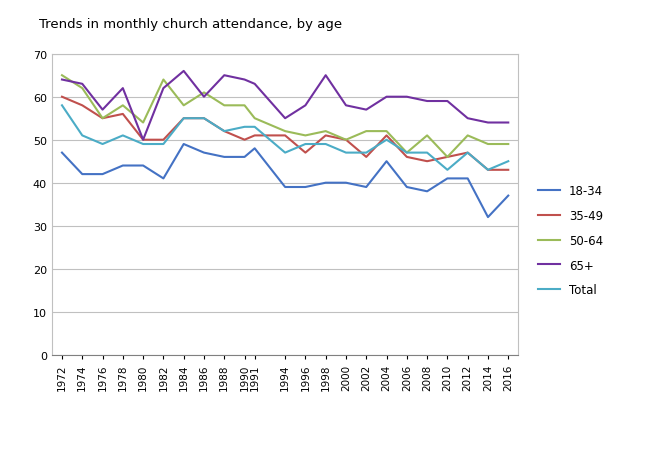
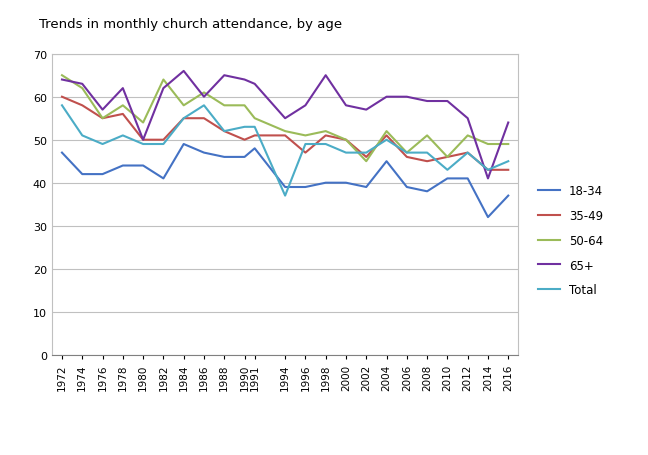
Total/1986: 55 -> 58
Total/1994: 47 -> 37
50-64/2002: 52 -> 45
65+/2014: 54 -> 41
